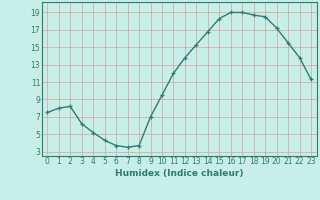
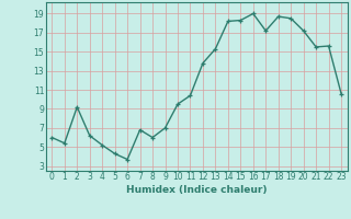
0: 7.5 -> 6.0
1: 8.0 -> 5.4
2: 8.2 -> 9.2
7: 3.5 -> 6.8
8: 3.7 -> 6.0
11: 12.0 -> 10.4
14: 16.8 -> 18.2
17: 19.0 -> 17.2
22: 13.8 -> 15.6
23: 11.3 -> 10.6
